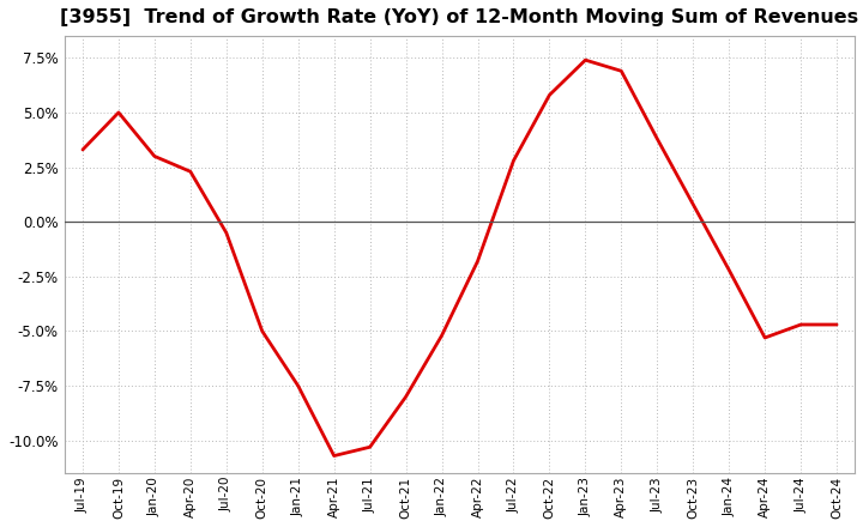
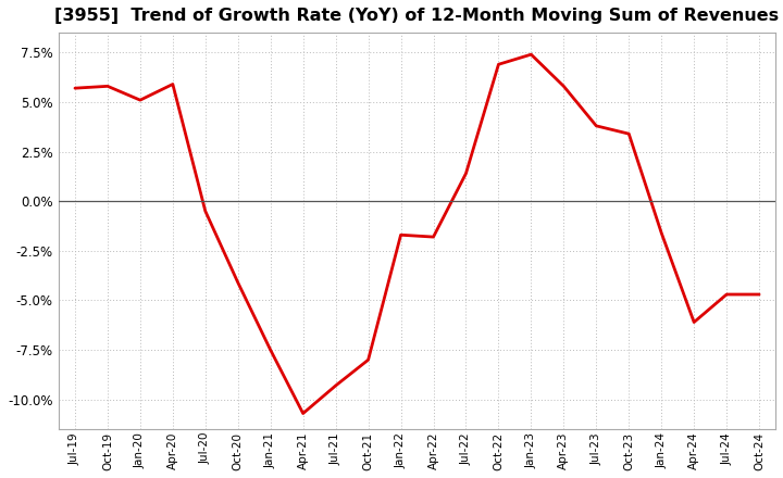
Jul-19: 3.3% -> 5.7%
Oct-19: 5.0% -> 5.8%
Jan-20: 3.0% -> 5.1%
Apr-20: 2.3% -> 5.9%
Oct-20: -5.0% -> -4.1%
Jul-21: -10.3% -> -9.3%
Jan-22: -5.2% -> -1.7%
Jul-22: 2.8% -> 1.4%
Oct-22: 5.8% -> 6.9%
Apr-23: 6.9% -> 5.8%
Oct-23: 0.8% -> 3.4%
Jan-24: -2.2% -> -1.6%
Apr-24: -5.3% -> -6.1%
